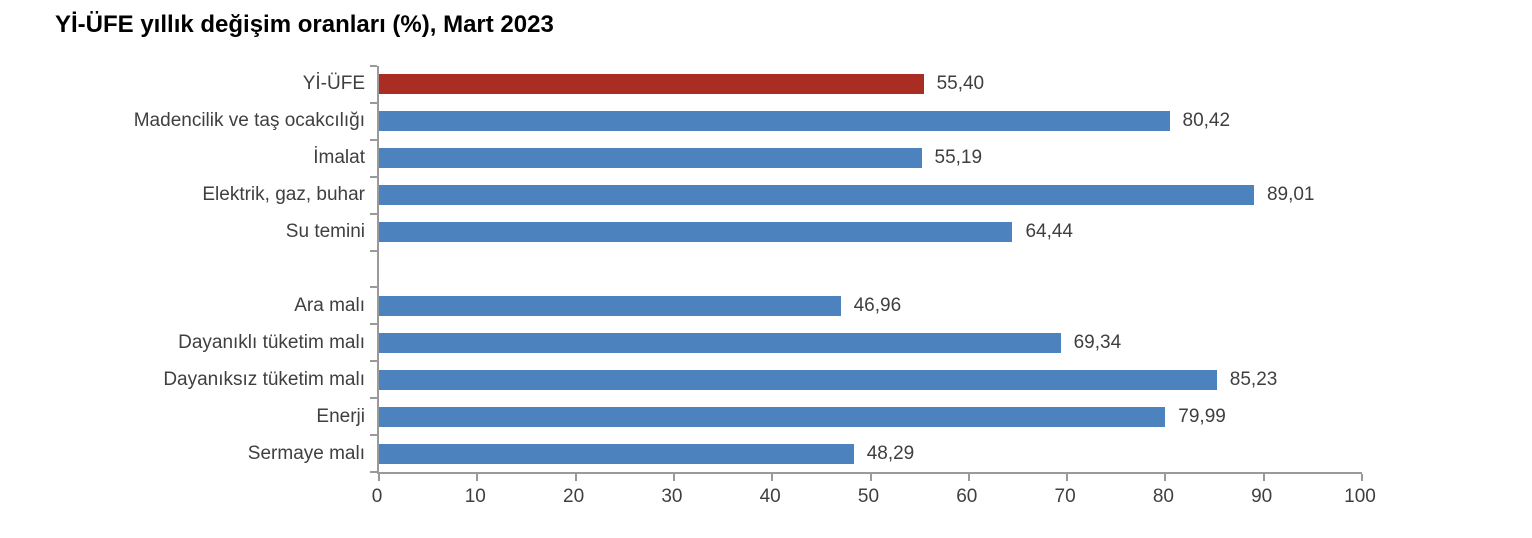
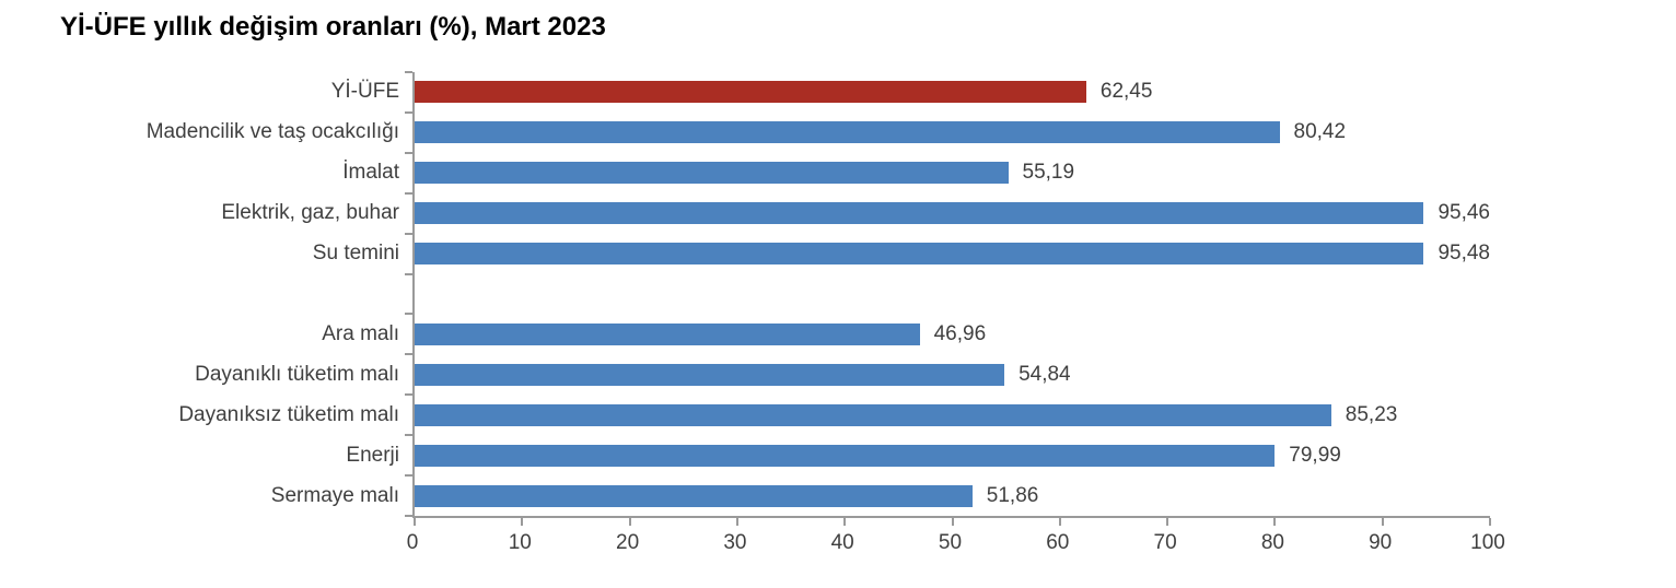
Yİ-ÜFE: 55,40 -> 62,45
Elektrik, gaz, buhar: 89,01 -> 95,46
Su temini: 64,44 -> 95,48
Dayanıklı tüketim malı: 69,34 -> 54,84
Sermaye malı: 48,29 -> 51,86
